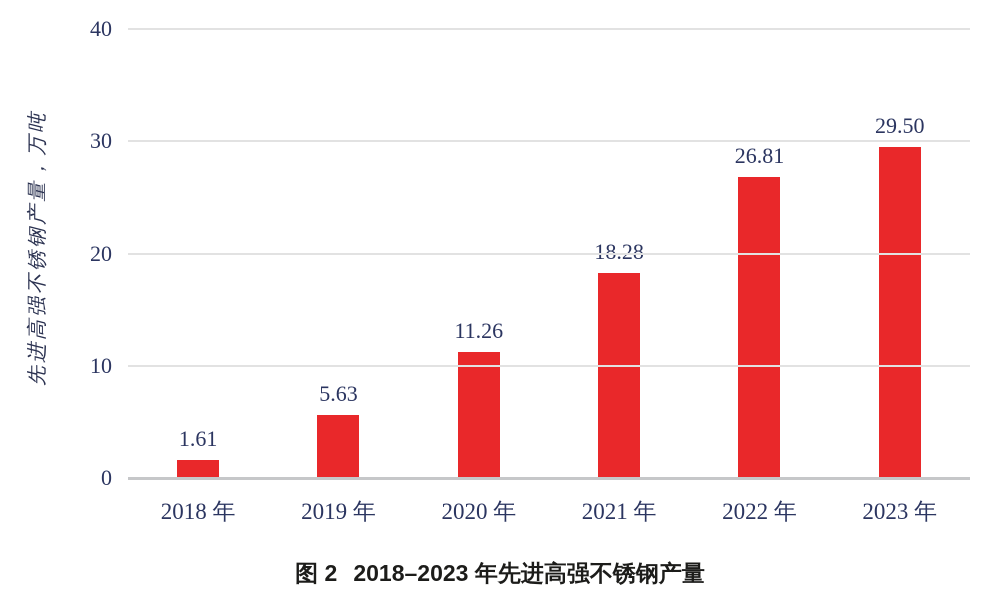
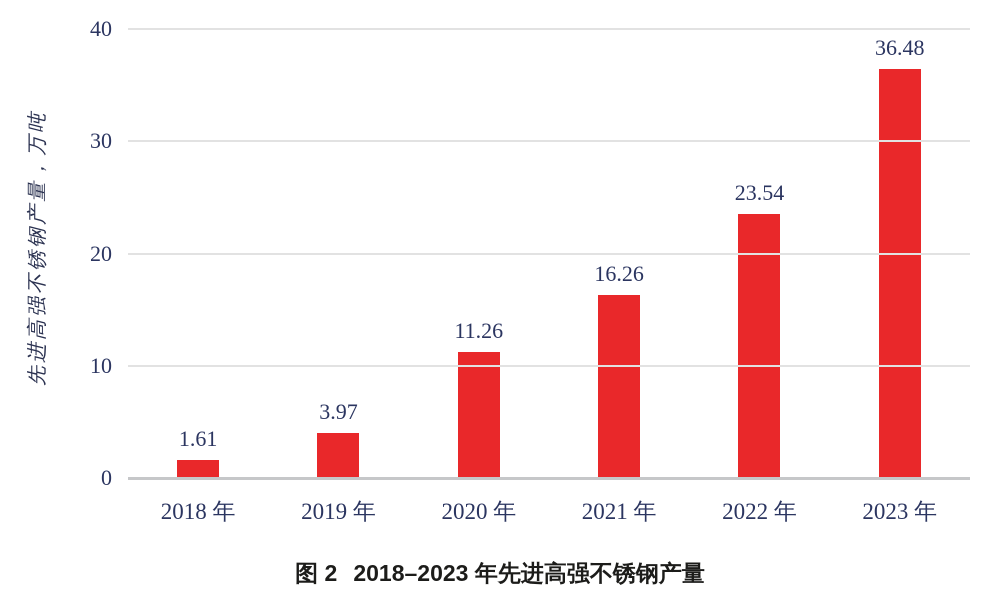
2019 年: 5.63 -> 3.97
2021 年: 18.28 -> 16.26
2022 年: 26.81 -> 23.54
2023 年: 29.50 -> 36.48
